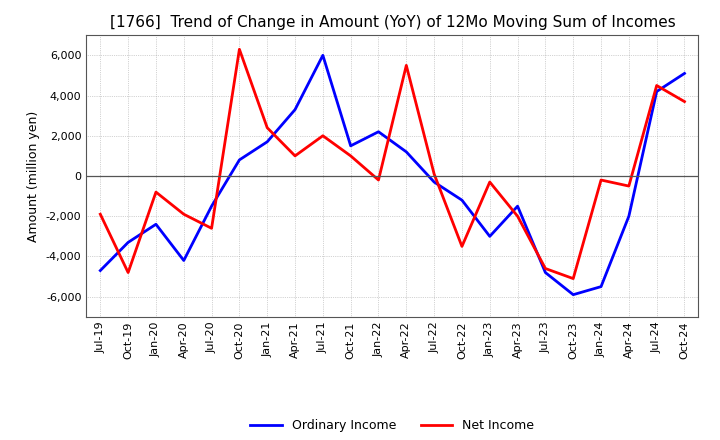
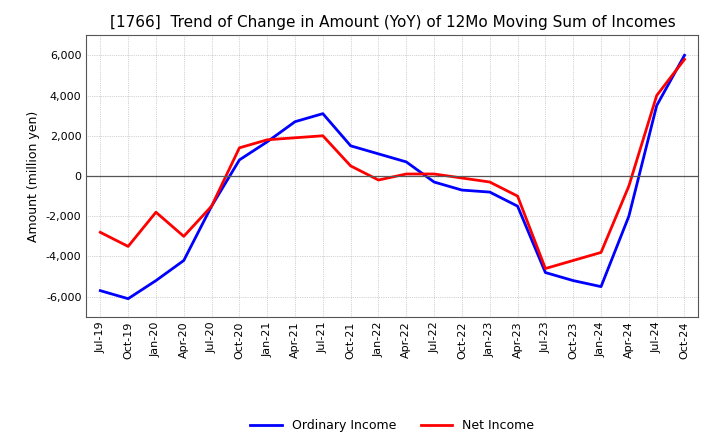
Ordinary Income/Jul-19: -4,700 -> -5,700
Net Income/Jul-19: -1,900 -> -2,800
Ordinary Income/Oct-19: -3,300 -> -6,100
Net Income/Oct-19: -4,800 -> -3,500
Ordinary Income/Jan-20: -2,400 -> -5,200
Net Income/Jan-20: -800 -> -1,800
Net Income/Apr-20: -1,900 -> -3,000
Net Income/Jul-20: -2,600 -> -1,500
Net Income/Oct-20: 6,300 -> 1,400
Net Income/Jan-21: 2,400 -> 1,800
Ordinary Income/Apr-21: 3,300 -> 2,700
Net Income/Apr-21: 1,000 -> 1,900
Ordinary Income/Jul-21: 6,000 -> 3,100
Net Income/Oct-21: 1,000 -> 500
Ordinary Income/Jan-22: 2,200 -> 1,100
Ordinary Income/Apr-22: 1,200 -> 700
Net Income/Apr-22: 5,500 -> 100
Ordinary Income/Oct-22: -1,200 -> -700
Net Income/Oct-22: -3,500 -> -100
Ordinary Income/Jan-23: -3,000 -> -800
Net Income/Apr-23: -2,000 -> -1,000
Ordinary Income/Oct-23: -5,900 -> -5,200
Net Income/Oct-23: -5,100 -> -4,200
Net Income/Jan-24: -200 -> -3,800
Ordinary Income/Jul-24: 4,200 -> 3,500
Net Income/Jul-24: 4,500 -> 4,000
Ordinary Income/Oct-24: 5,100 -> 6,000
Net Income/Oct-24: 3,700 -> 5,800
